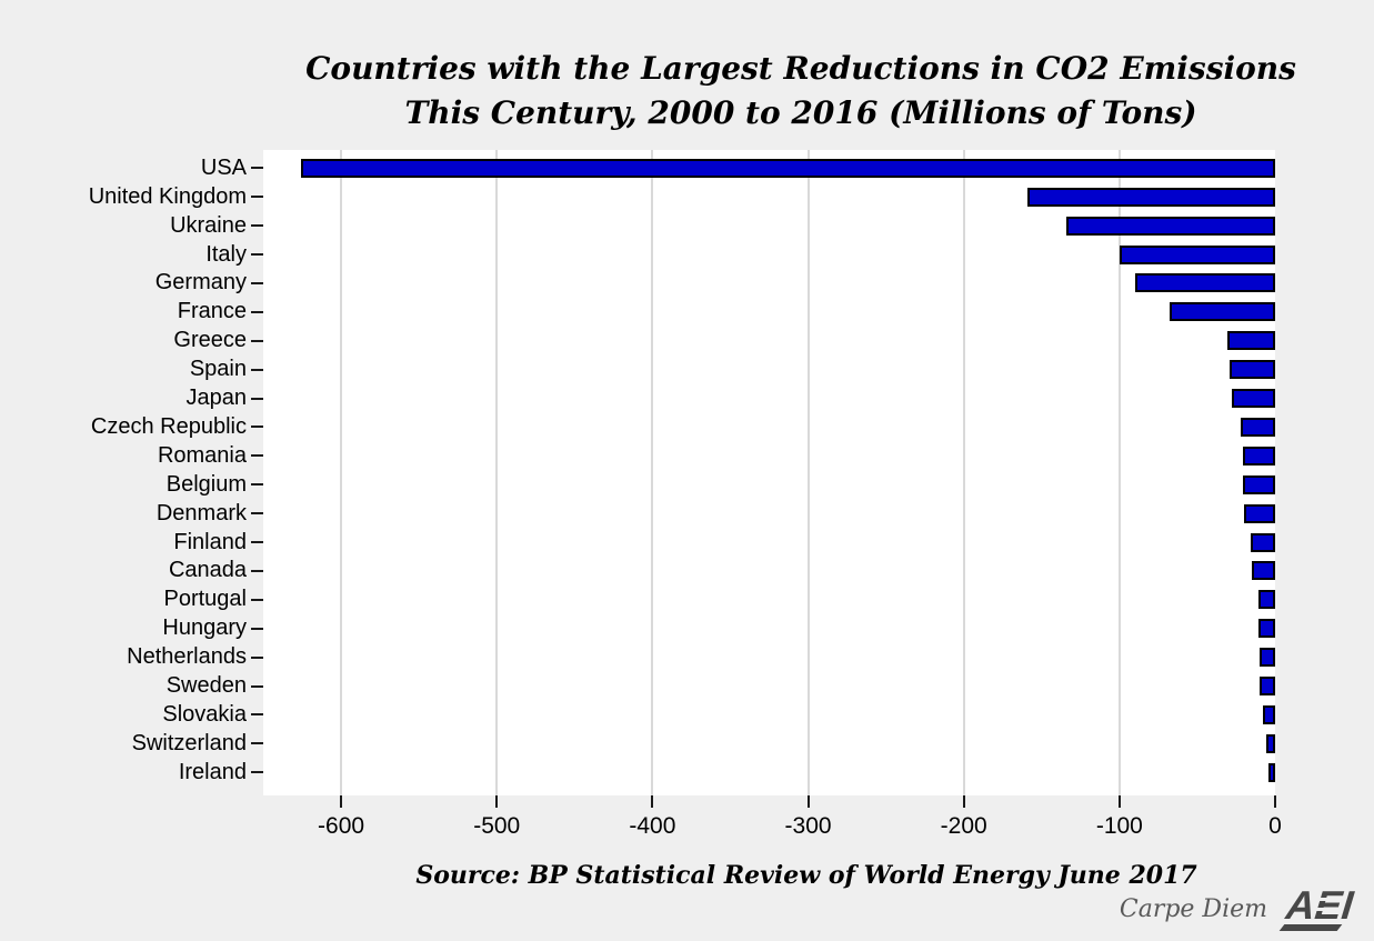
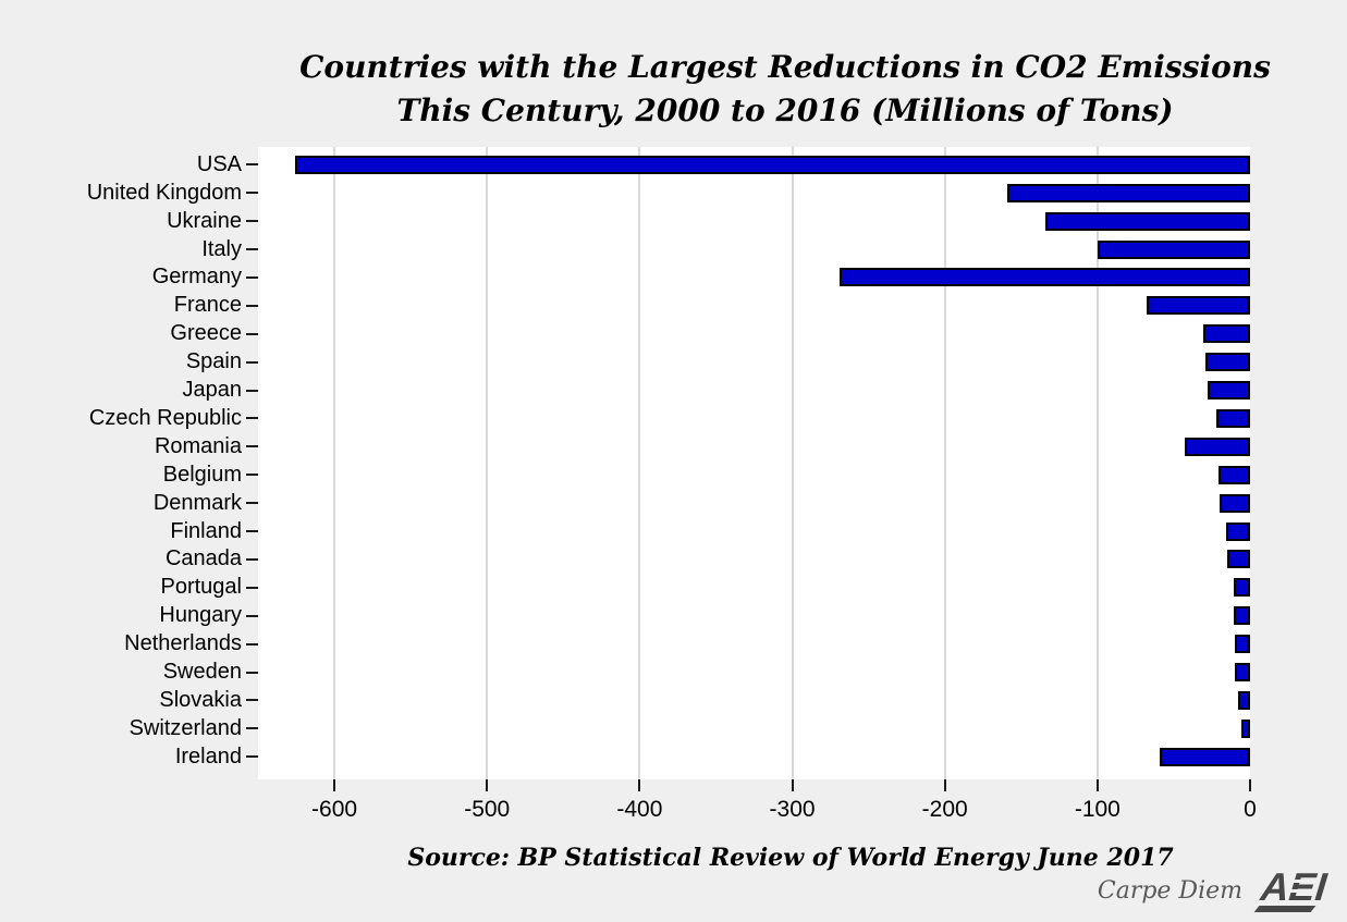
Germany: -90 -> -269
Romania: -21 -> -43
Ireland: -4 -> -59
